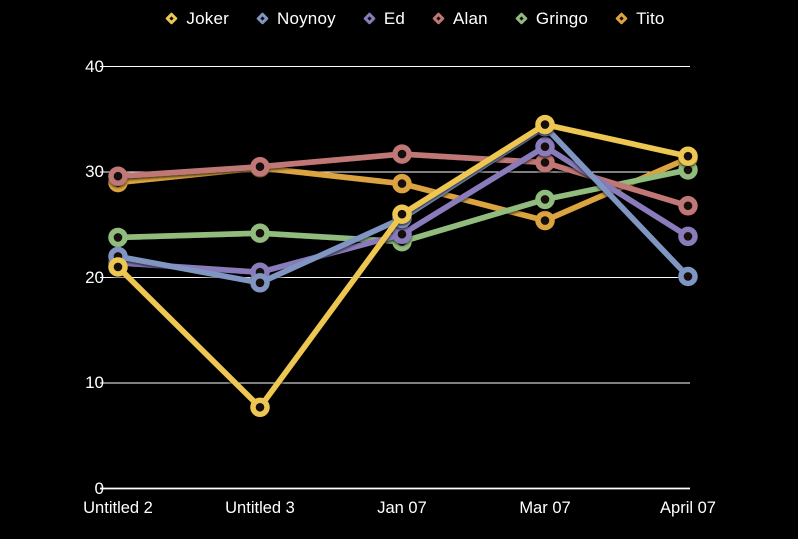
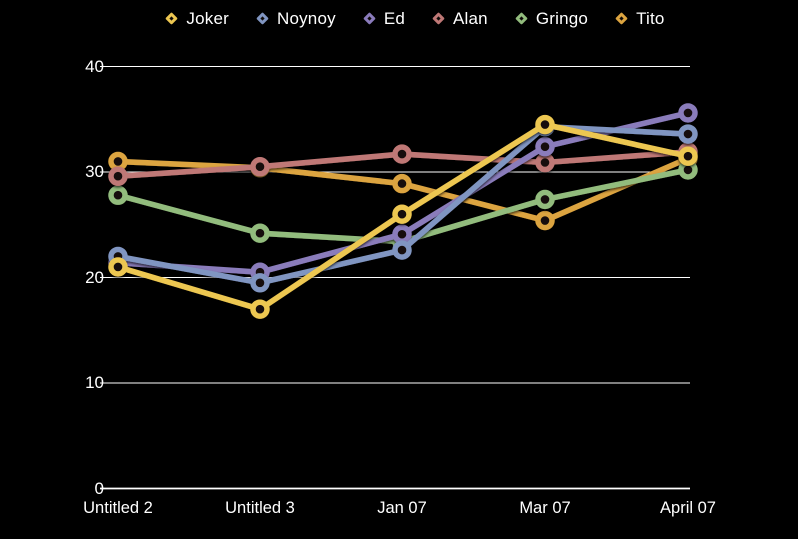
Gringo/Untitled 2: 23.8 -> 27.8
Tito/Untitled 2: 29.0 -> 31.0
Joker/Untitled 3: 7.7 -> 17.0
Noynoy/Jan 07: 25.6 -> 22.6
Noynoy/April 07: 20.1 -> 33.6
Ed/April 07: 23.9 -> 35.6
Alan/April 07: 26.8 -> 31.9
